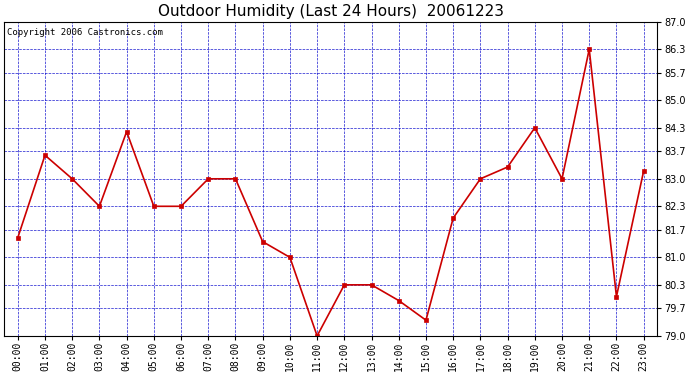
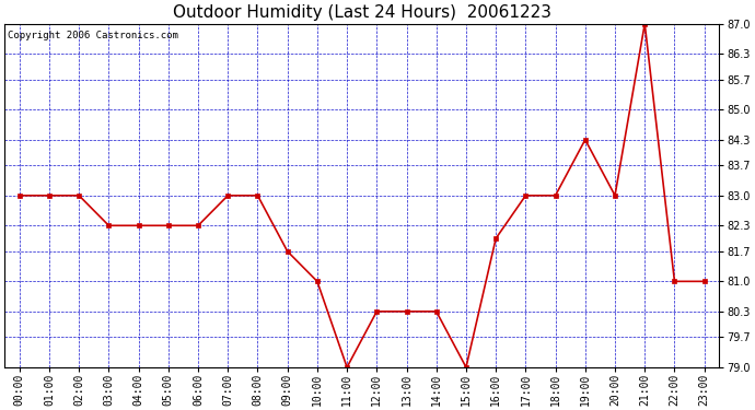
00:00: 81.5 -> 83.0
01:00: 83.6 -> 83.0
04:00: 84.2 -> 82.3
09:00: 81.4 -> 81.7
14:00: 79.9 -> 80.3
15:00: 79.4 -> 79.0
18:00: 83.3 -> 83.0
21:00: 86.3 -> 87.0
22:00: 80.0 -> 81.0
23:00: 83.2 -> 81.0
